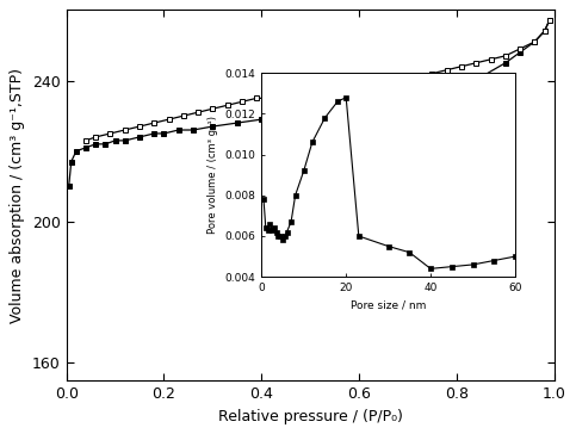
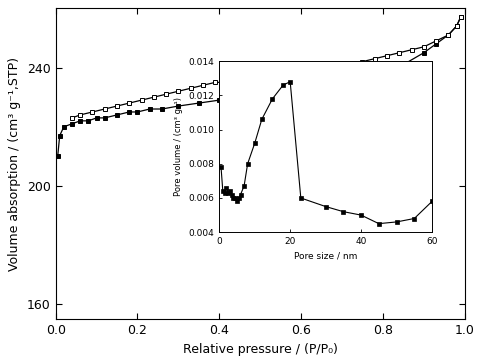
40: 0.0044 -> 0.0050
60: 0.0050 -> 0.0058
